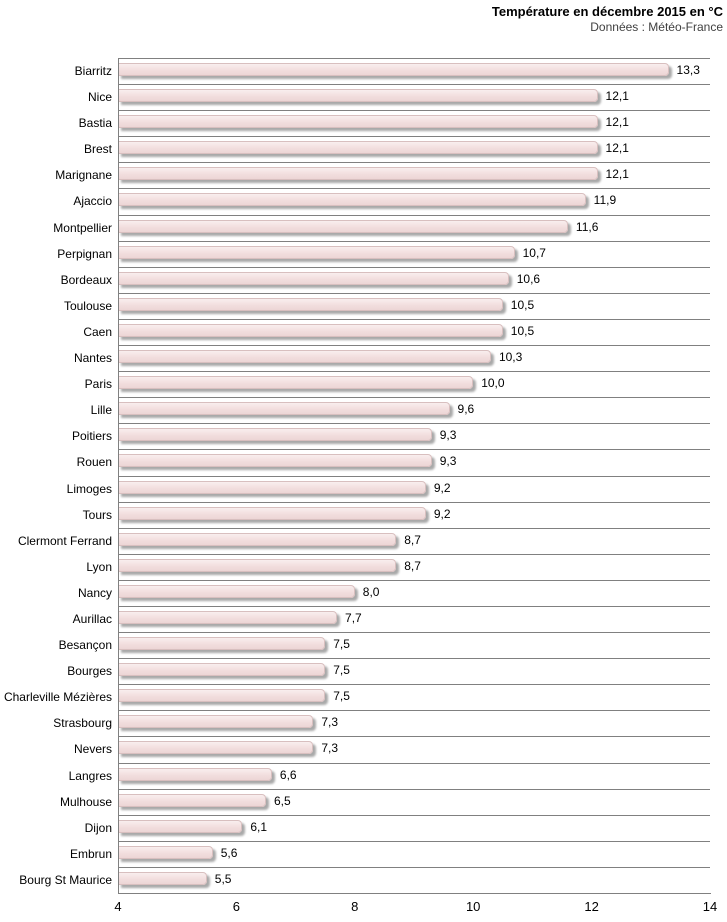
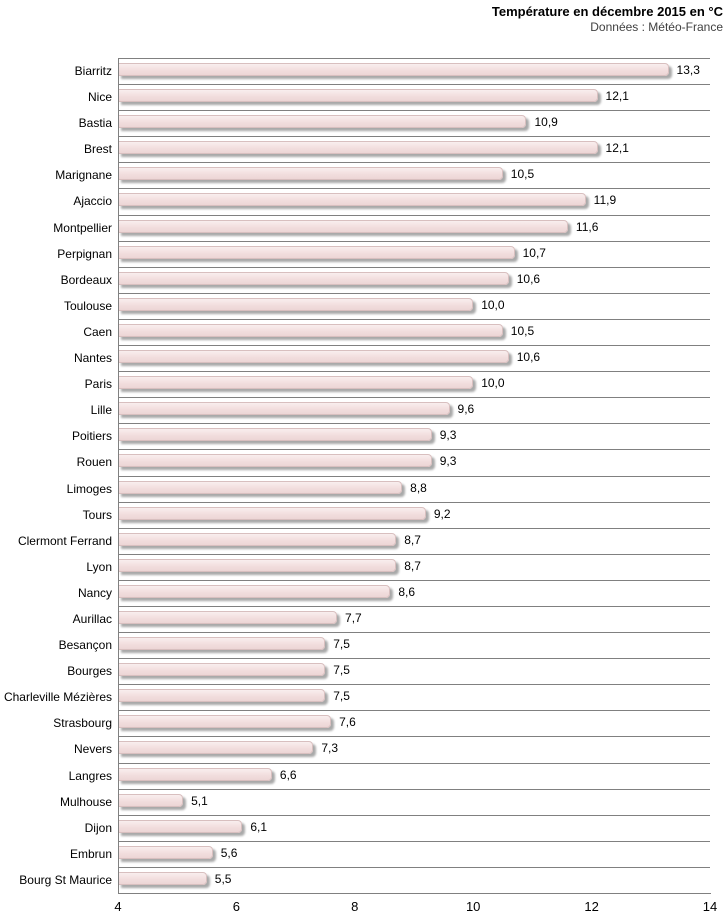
Bastia: 12,1 -> 10,9
Marignane: 12,1 -> 10,5
Toulouse: 10,5 -> 10,0
Nantes: 10,3 -> 10,6
Limoges: 9,2 -> 8,8
Nancy: 8,0 -> 8,6
Strasbourg: 7,3 -> 7,6
Mulhouse: 6,5 -> 5,1
